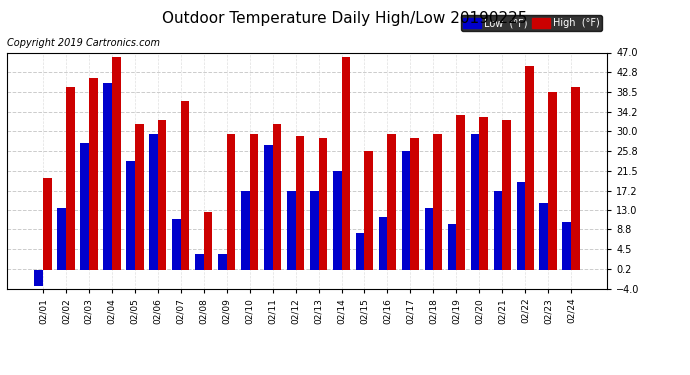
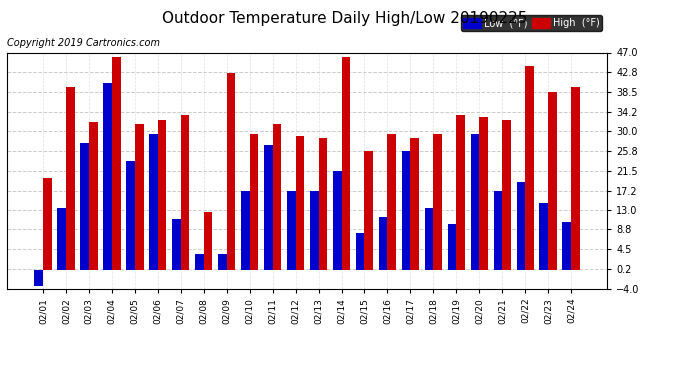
High (°F)/02/03: 41.5 -> 32.0
High (°F)/02/07: 36.5 -> 33.5
High (°F)/02/09: 29.5 -> 42.5
